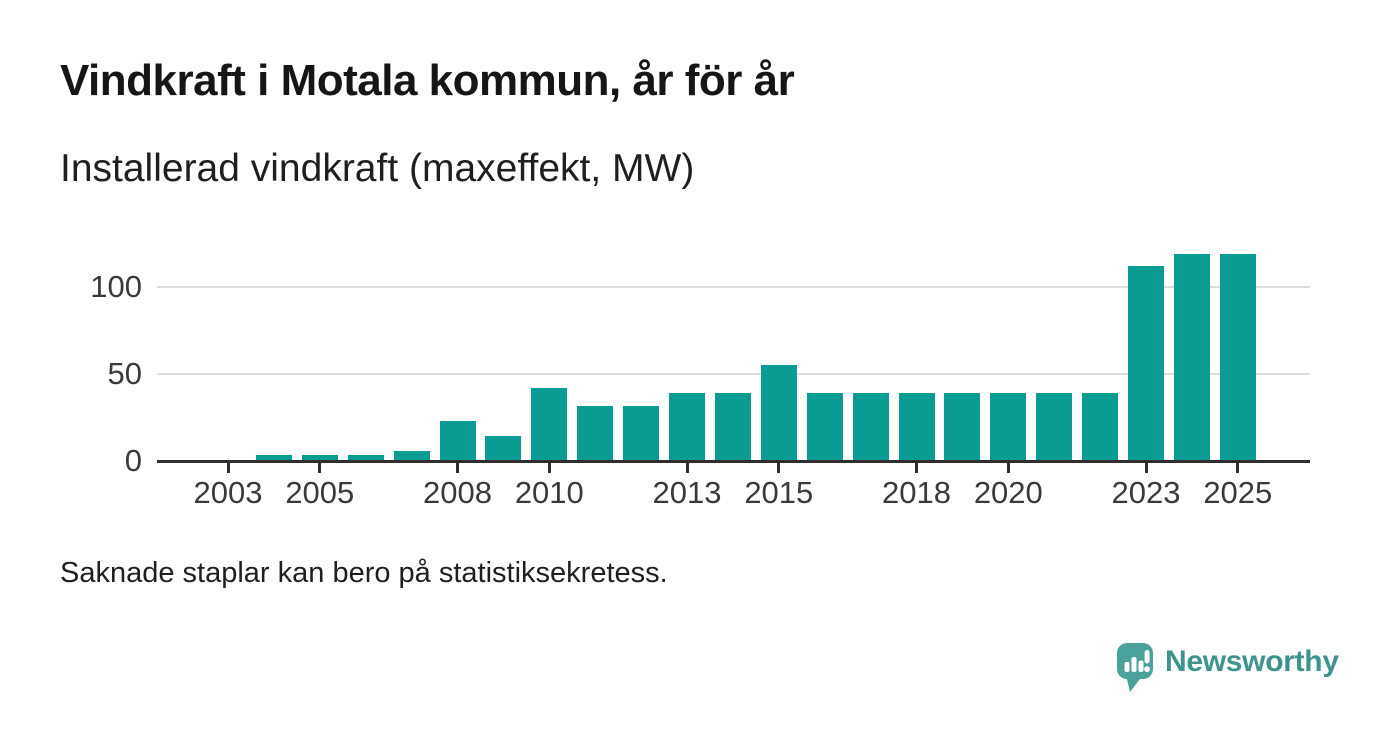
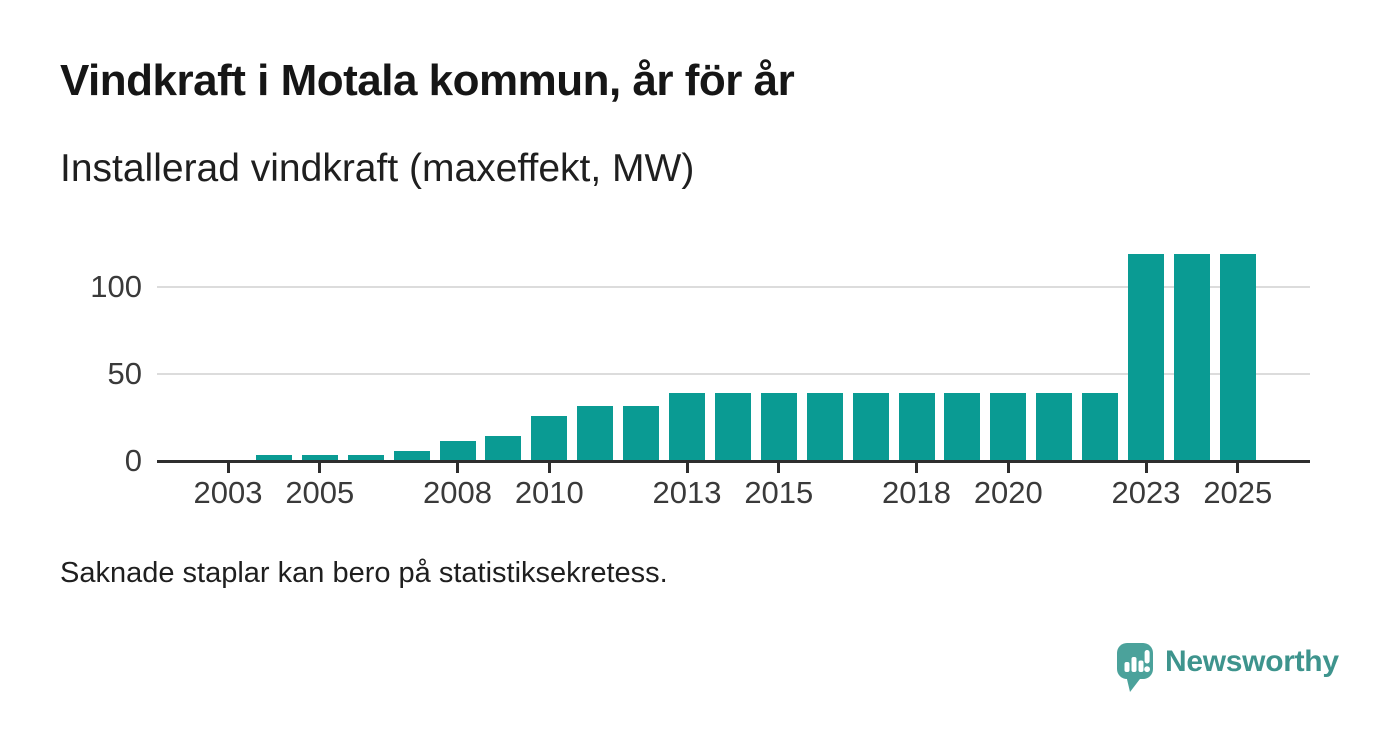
2008: 23 -> 12
2010: 42 -> 26
2015: 55 -> 39
2023: 112 -> 119
